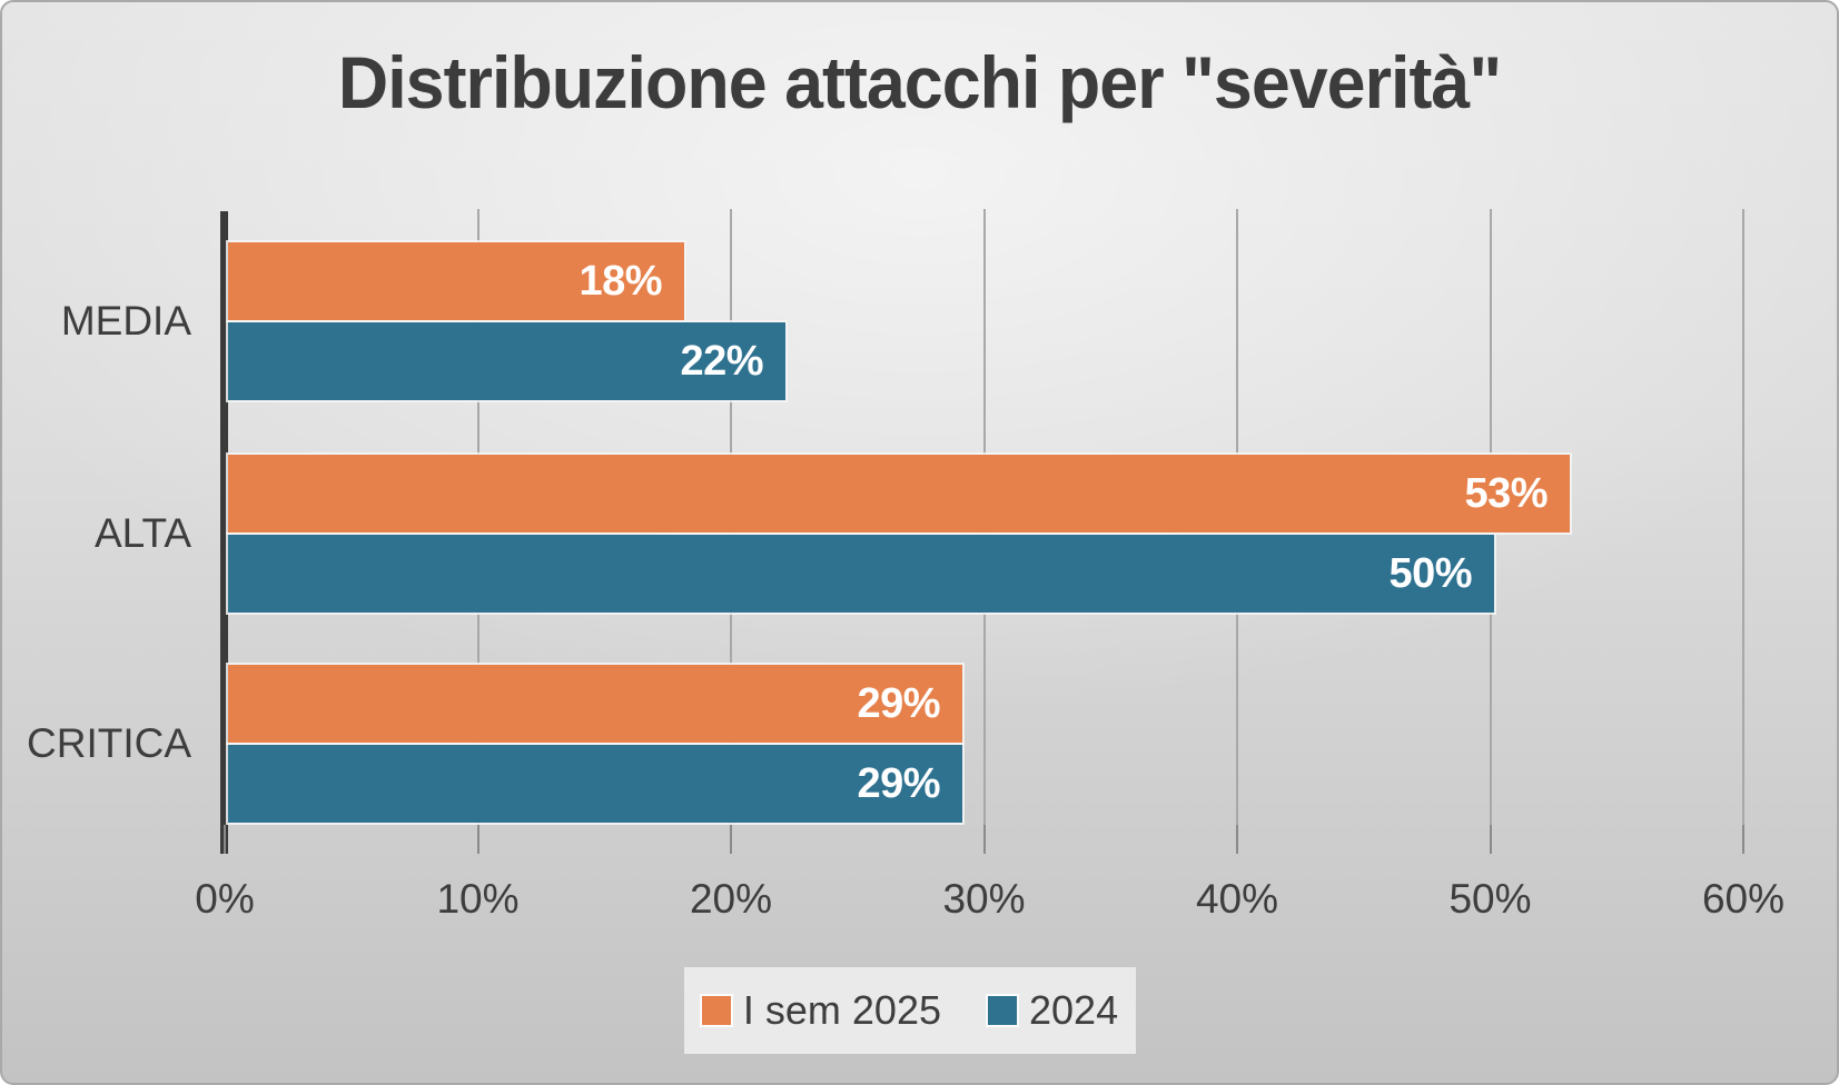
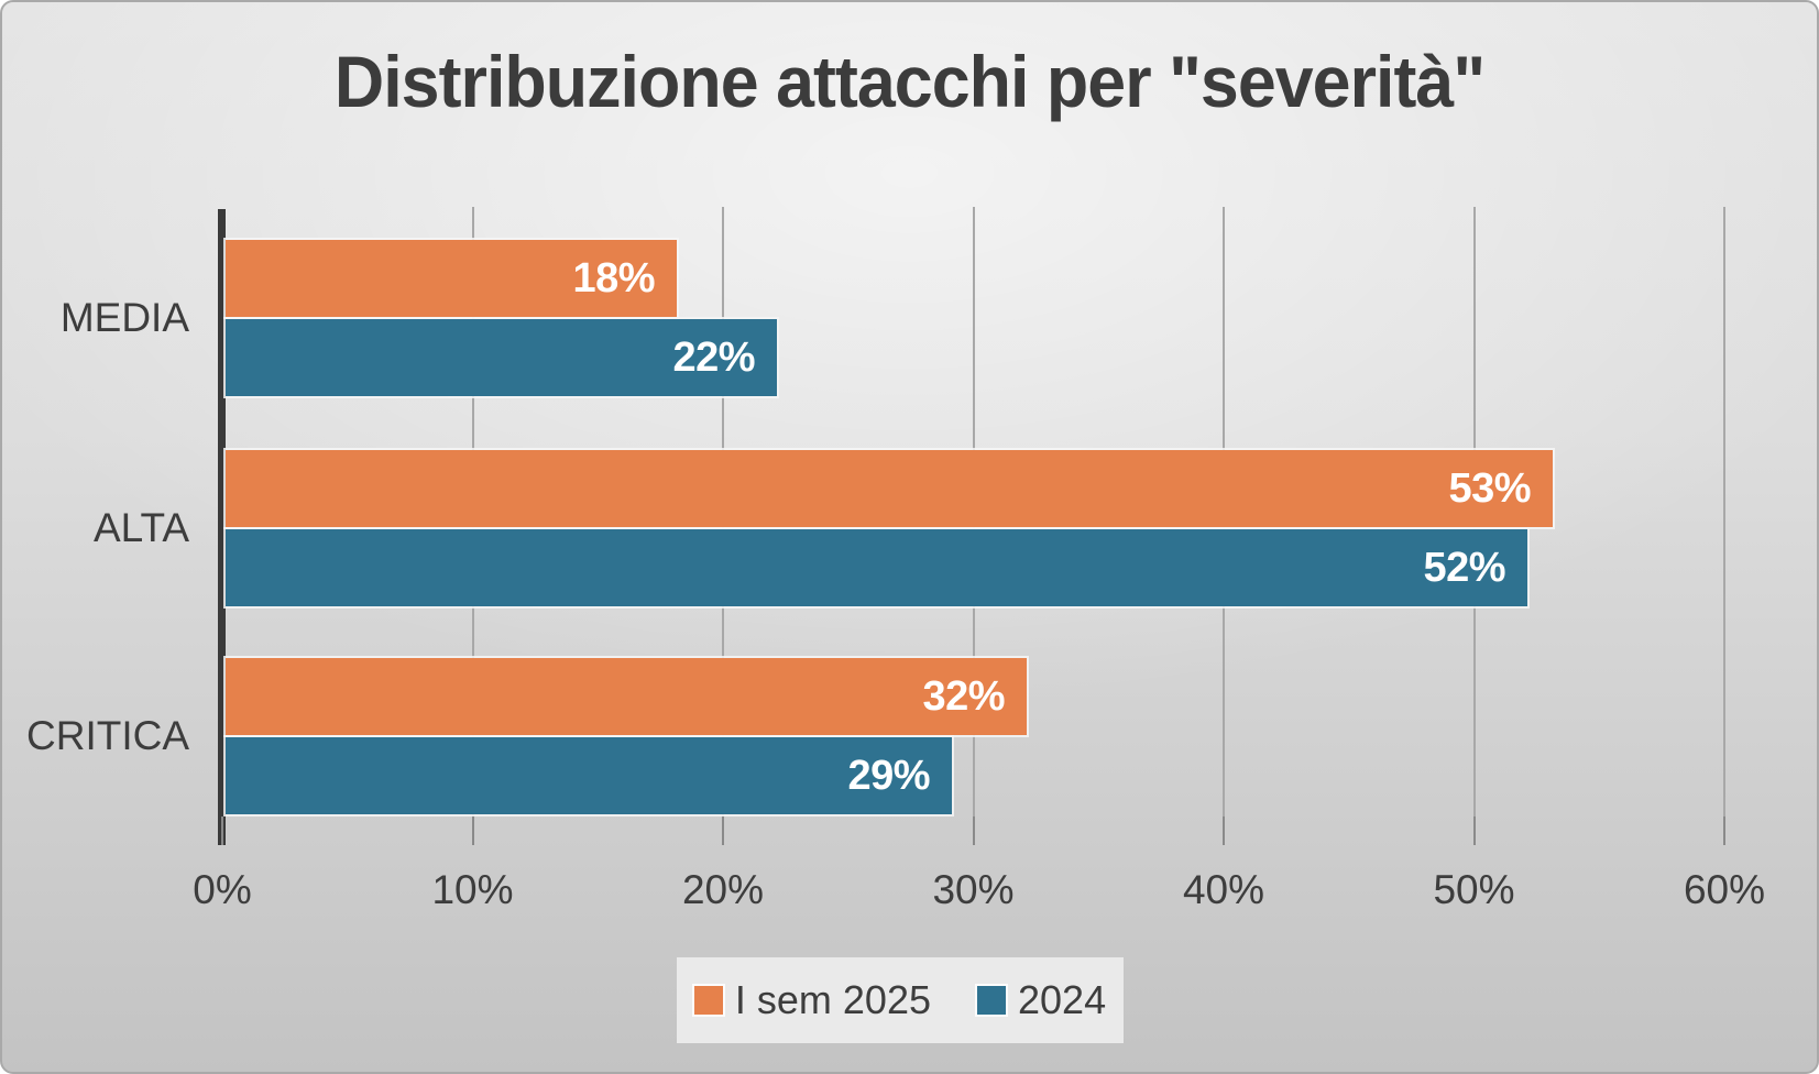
2024/ALTA: 50% -> 52%
I sem 2025/CRITICA: 29% -> 32%
